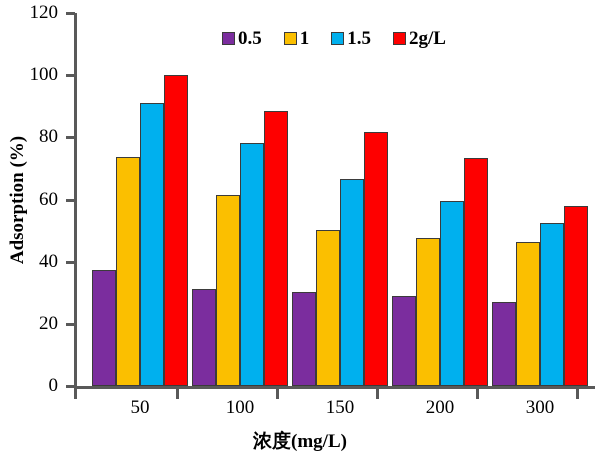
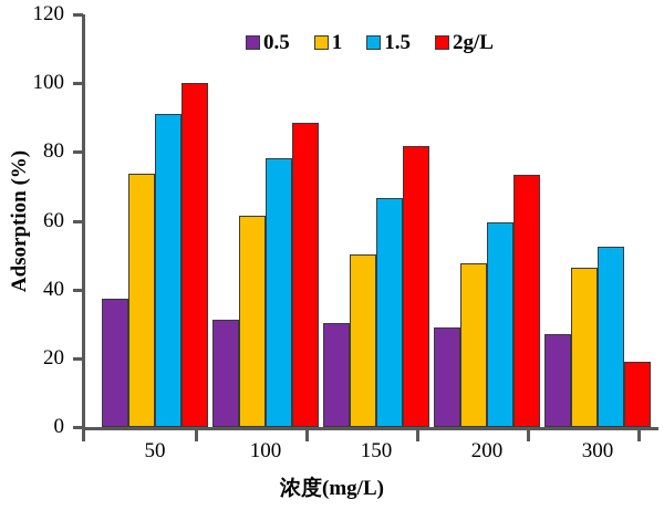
2g/L/300: 58 -> 19
